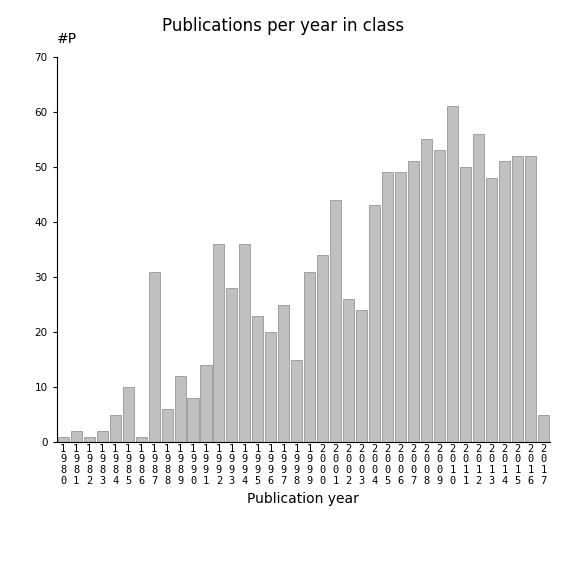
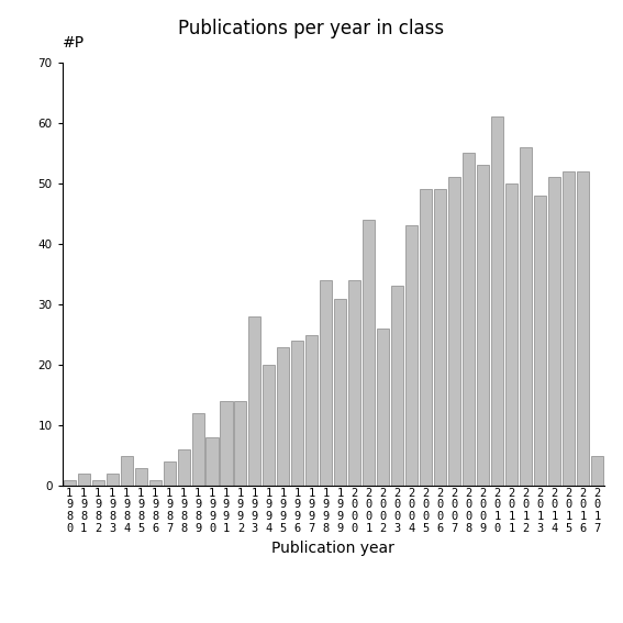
1 9 8 5: 10 -> 3
1 9 8 7: 31 -> 4
1 9 9 2: 36 -> 14
1 9 9 4: 36 -> 20
1 9 9 6: 20 -> 24
1 9 9 8: 15 -> 34
2 0 0 3: 24 -> 33
